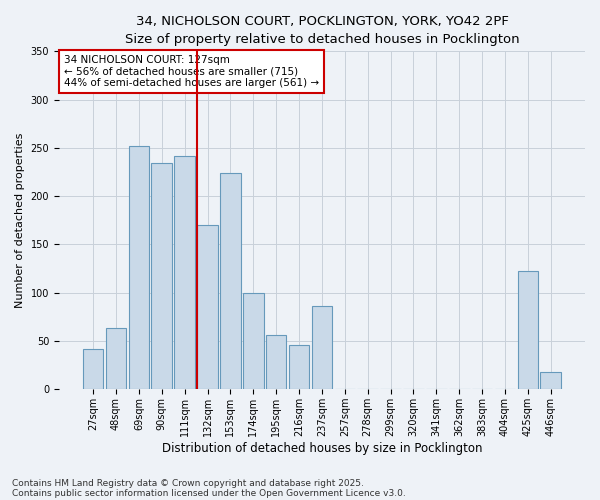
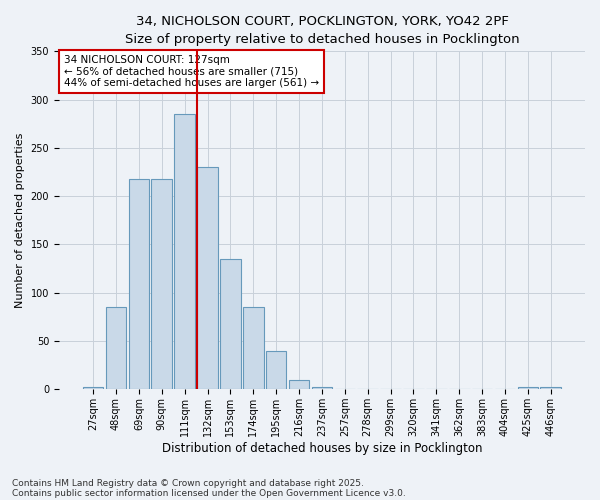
27sqm: 42 -> 2
48sqm: 64 -> 85
69sqm: 252 -> 218
90sqm: 234 -> 218
111sqm: 242 -> 285
132sqm: 170 -> 230
153sqm: 224 -> 135
174sqm: 100 -> 85
195sqm: 56 -> 40
216sqm: 46 -> 10
237sqm: 86 -> 2
425sqm: 122 -> 2
446sqm: 18 -> 2
